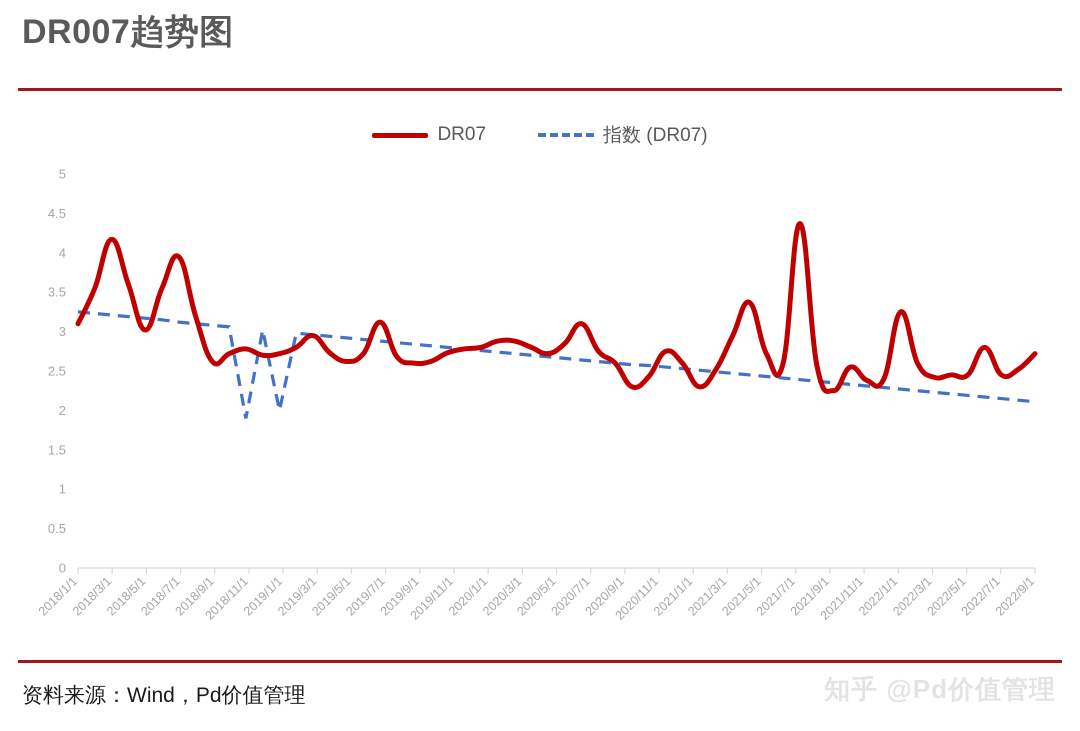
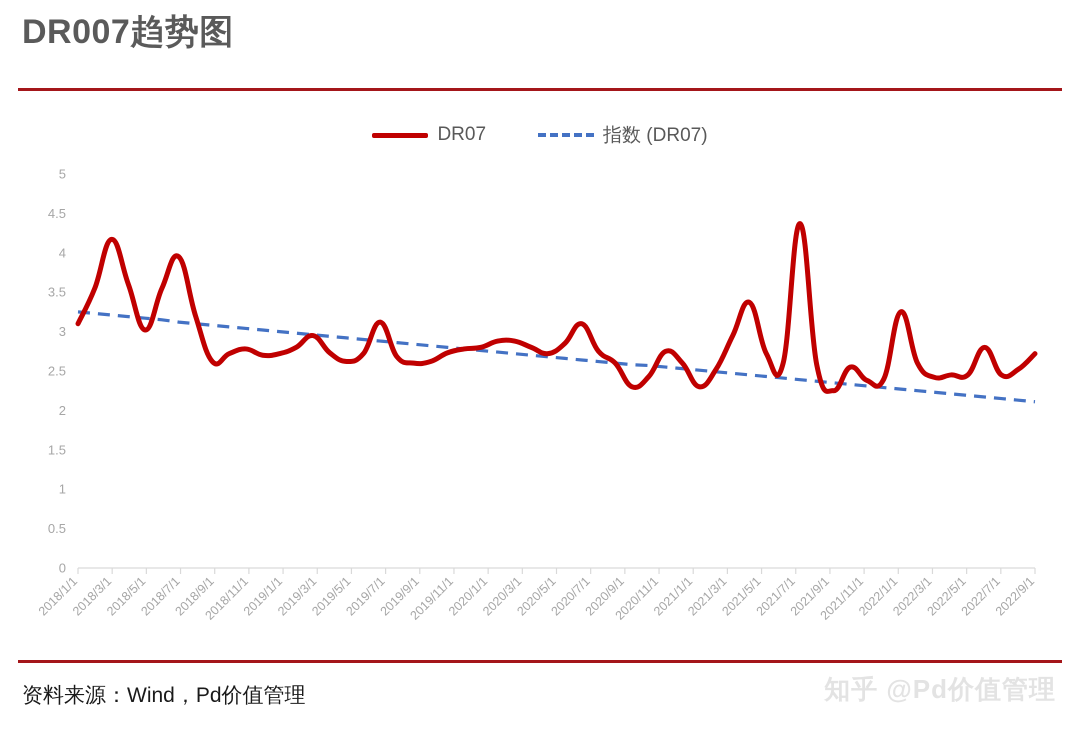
指数 (DR07)/2018/11/1: 1.9 -> 3.0
指数 (DR07)/2019/1/1: 2.0 -> 3.0
